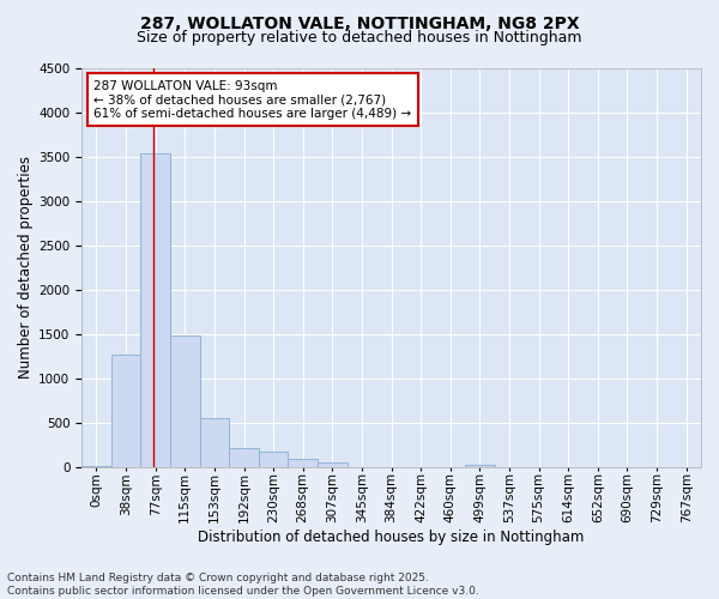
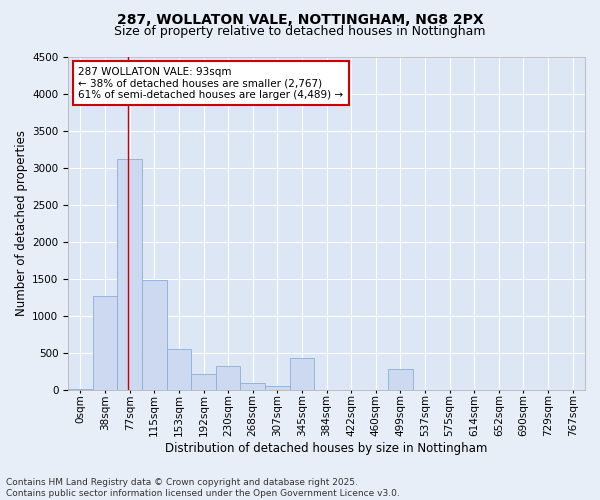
77sqm: 3540 -> 3120
230sqm: 180 -> 320
345sqm: 0 -> 440
499sqm: 30 -> 280
